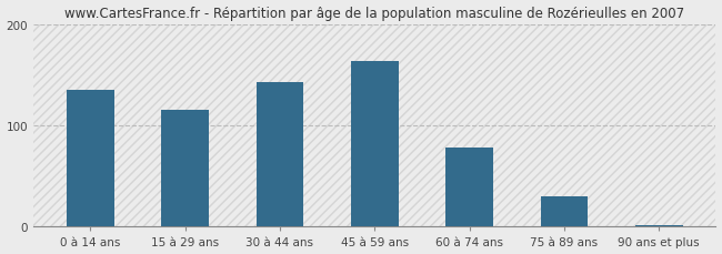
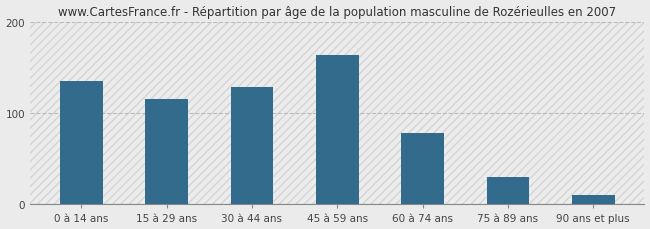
30 à 44 ans: 143 -> 128
90 ans et plus: 2 -> 10
